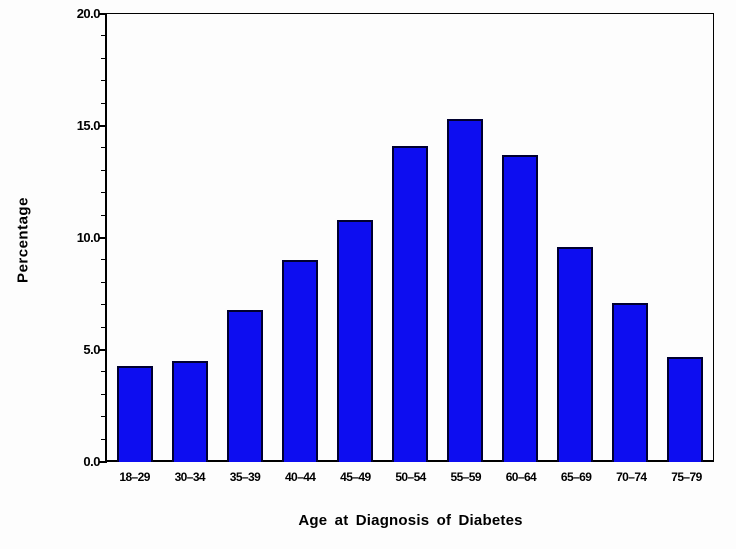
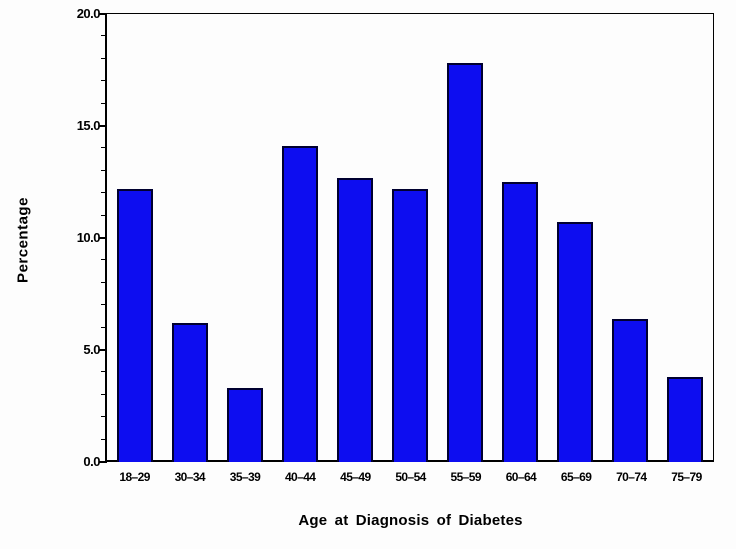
18–29: 4.3 -> 12.2
30–34: 4.5 -> 6.2
35–39: 6.8 -> 3.3
40–44: 9.0 -> 14.1
45–49: 10.8 -> 12.7
50–54: 14.1 -> 12.2
55–59: 15.3 -> 17.8
60–64: 13.7 -> 12.5
65–69: 9.6 -> 10.7
70–74: 7.1 -> 6.4
75–79: 4.7 -> 3.8
